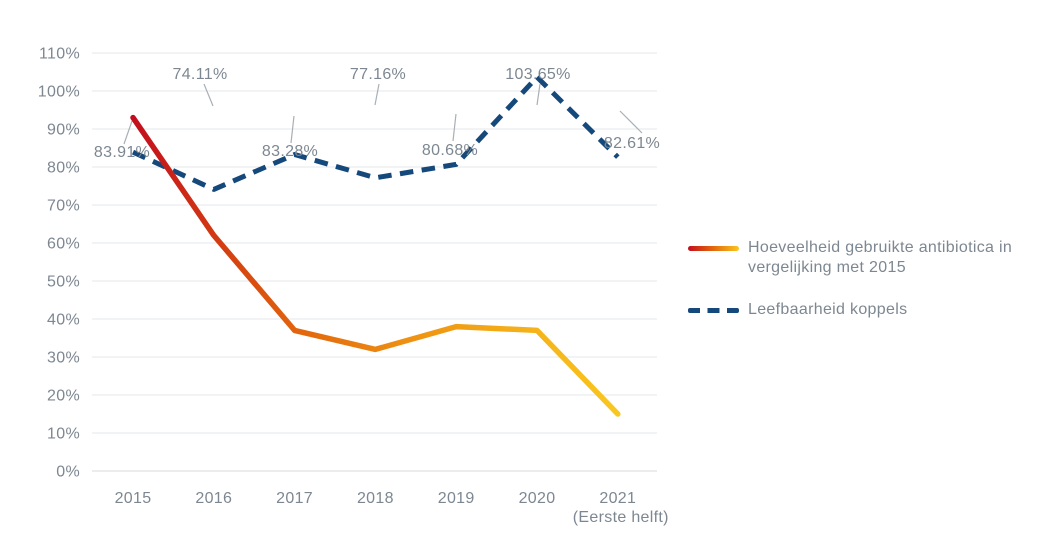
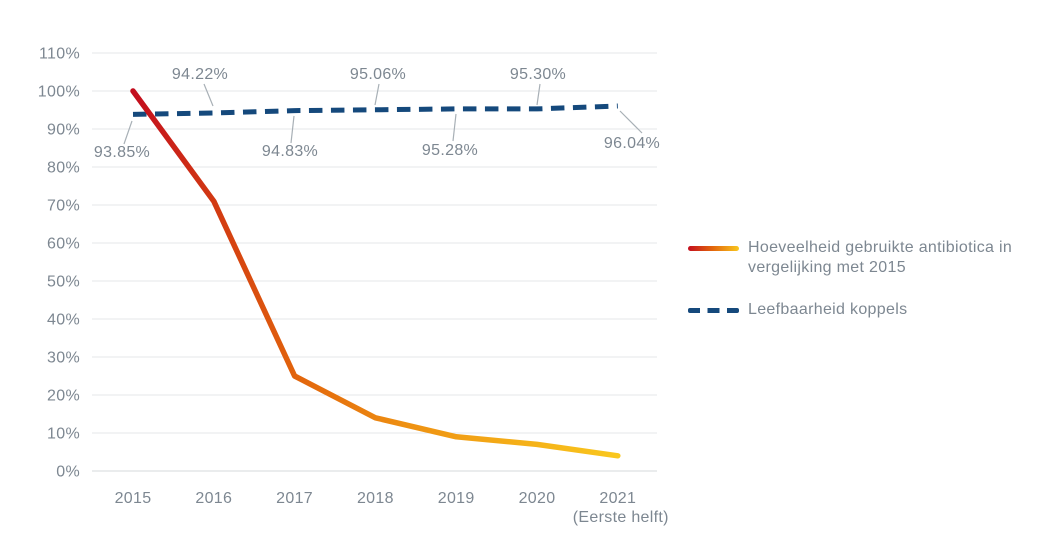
Hoeveelheid gebruikte antibiotica in vergelijking met 2015/2015: 93% -> 100%
Leefbaarheid koppels/2015: 83.91% -> 93.85%
Hoeveelheid gebruikte antibiotica in vergelijking met 2015/2016: 62% -> 71%
Leefbaarheid koppels/2016: 74.11% -> 94.22%
Hoeveelheid gebruikte antibiotica in vergelijking met 2015/2017: 37% -> 25%
Leefbaarheid koppels/2017: 83.28% -> 94.83%
Hoeveelheid gebruikte antibiotica in vergelijking met 2015/2018: 32% -> 14%
Leefbaarheid koppels/2018: 77.16% -> 95.06%
Hoeveelheid gebruikte antibiotica in vergelijking met 2015/2019: 38% -> 9%
Leefbaarheid koppels/2019: 80.68% -> 95.28%
Hoeveelheid gebruikte antibiotica in vergelijking met 2015/2020: 37% -> 7%
Leefbaarheid koppels/2020: 103.65% -> 95.30%
Hoeveelheid gebruikte antibiotica in vergelijking met 2015/2021: 15% -> 4%
Leefbaarheid koppels/2021: 82.61% -> 96.04%
